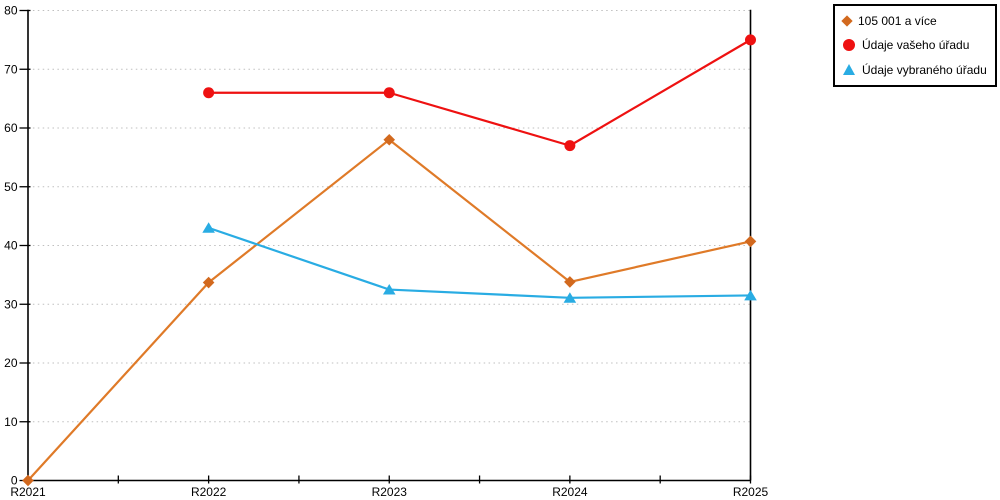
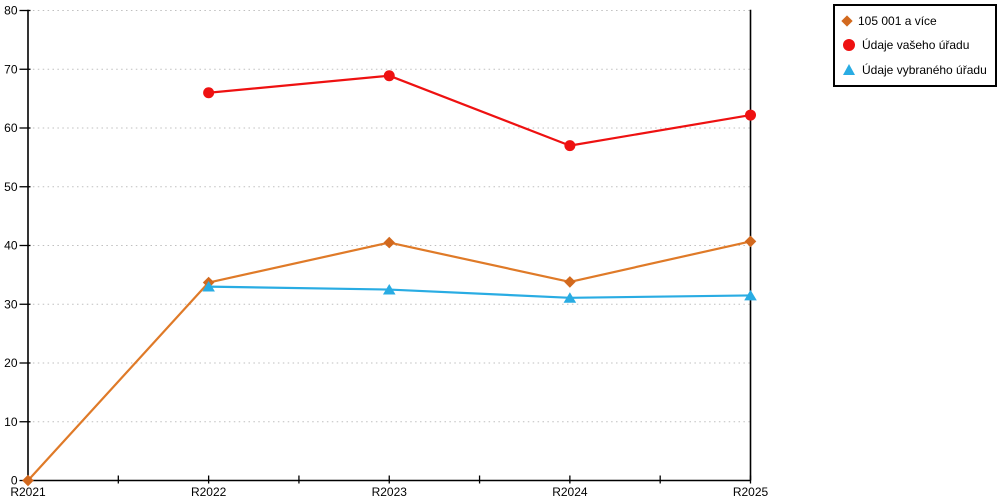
Údaje vybraného úřadu/R2022: 43 -> 33
105 001 a více/R2023: 58 -> 40
Údaje vašeho úřadu/R2023: 66 -> 69
Údaje vašeho úřadu/R2025: 75 -> 62
